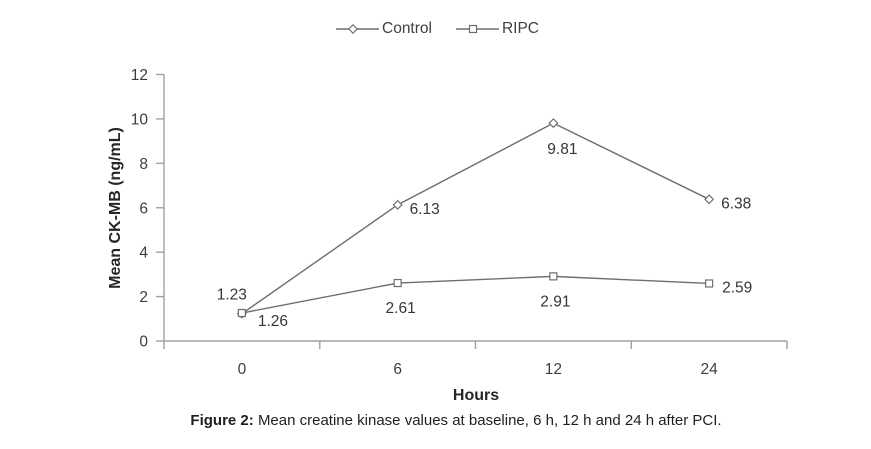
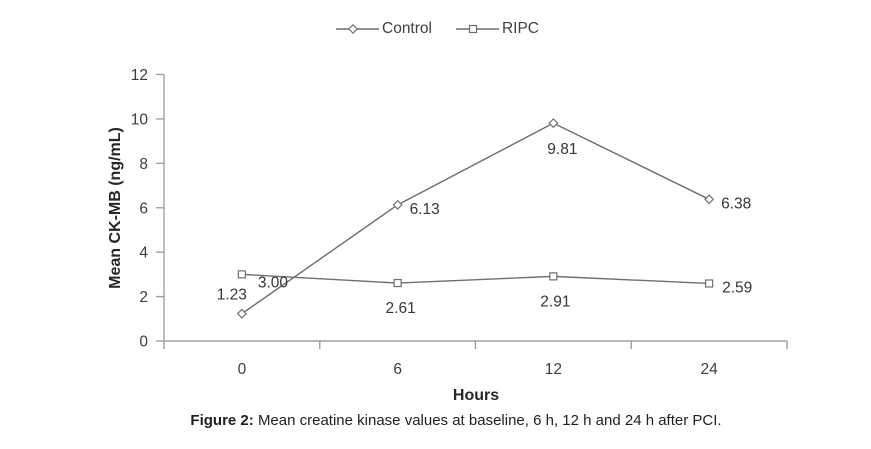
RIPC/0: 1.26 -> 3.00
